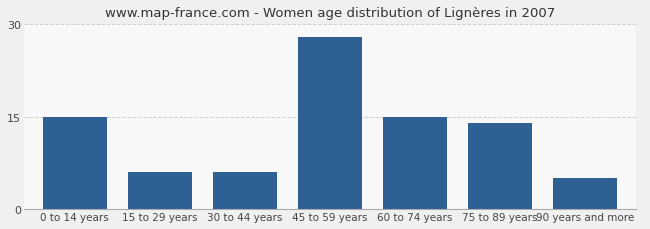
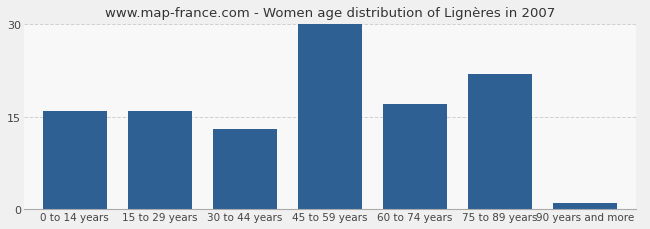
0 to 14 years: 15 -> 16
15 to 29 years: 6 -> 16
30 to 44 years: 6 -> 13
45 to 59 years: 28 -> 30
60 to 74 years: 15 -> 17
75 to 89 years: 14 -> 22
90 years and more: 5 -> 1
